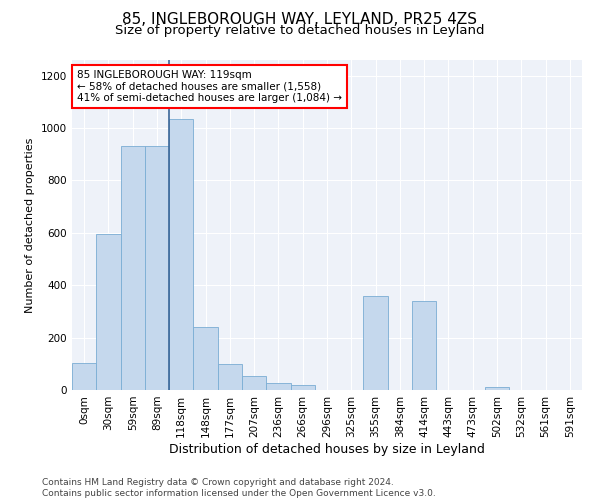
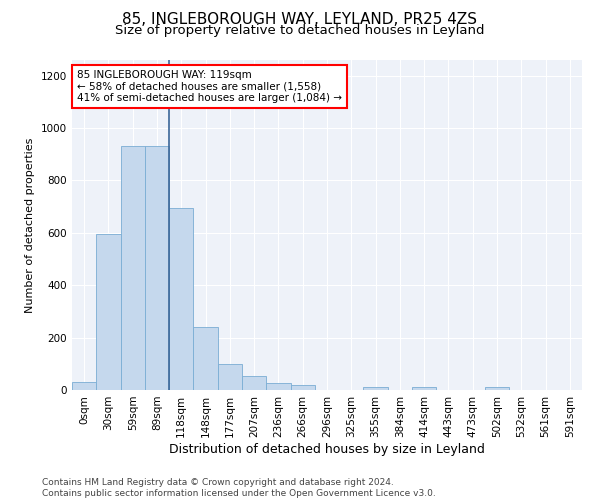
0sqm: 105 -> 30
118sqm: 1035 -> 695
355sqm: 360 -> 13
414sqm: 340 -> 13
